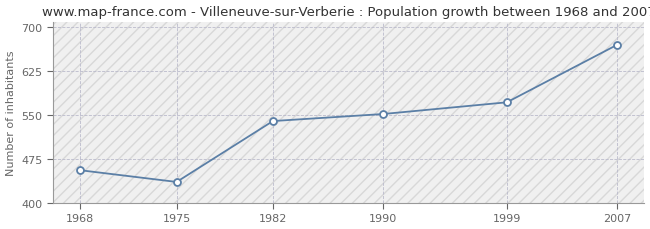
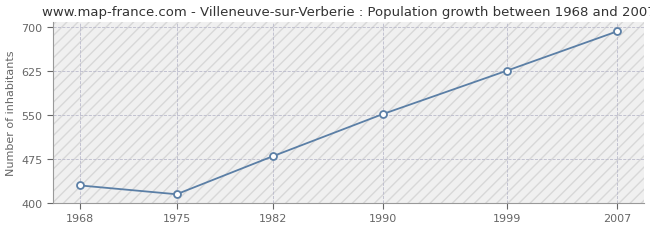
1968: 456 -> 430
1975: 436 -> 415
1982: 540 -> 480
1999: 572 -> 626
2007: 670 -> 693
